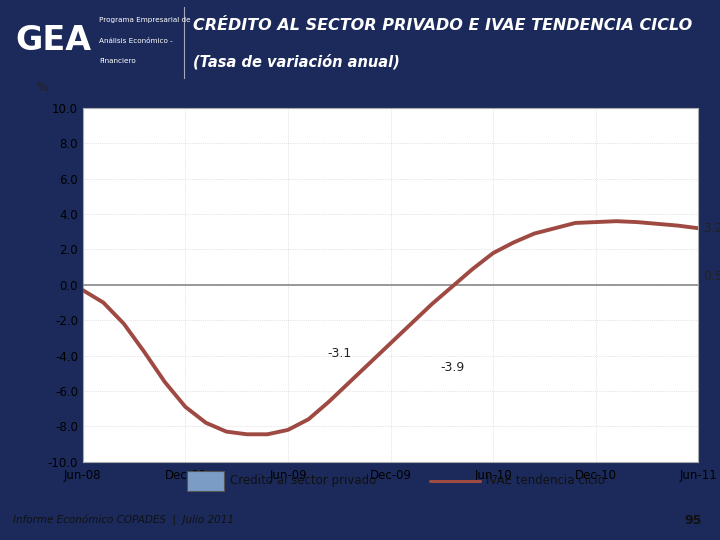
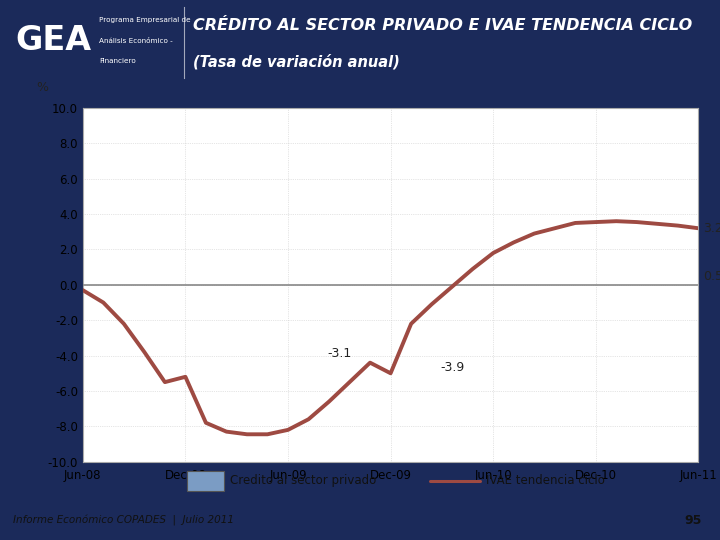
Dec-08: -6.9 -> -5.2
Dec-09: -3.3 -> -5.0
